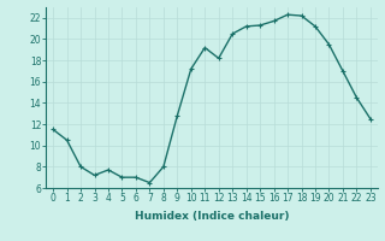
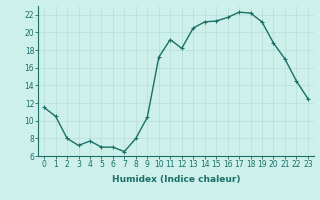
9: 12.8 -> 10.4
20: 19.5 -> 18.8
